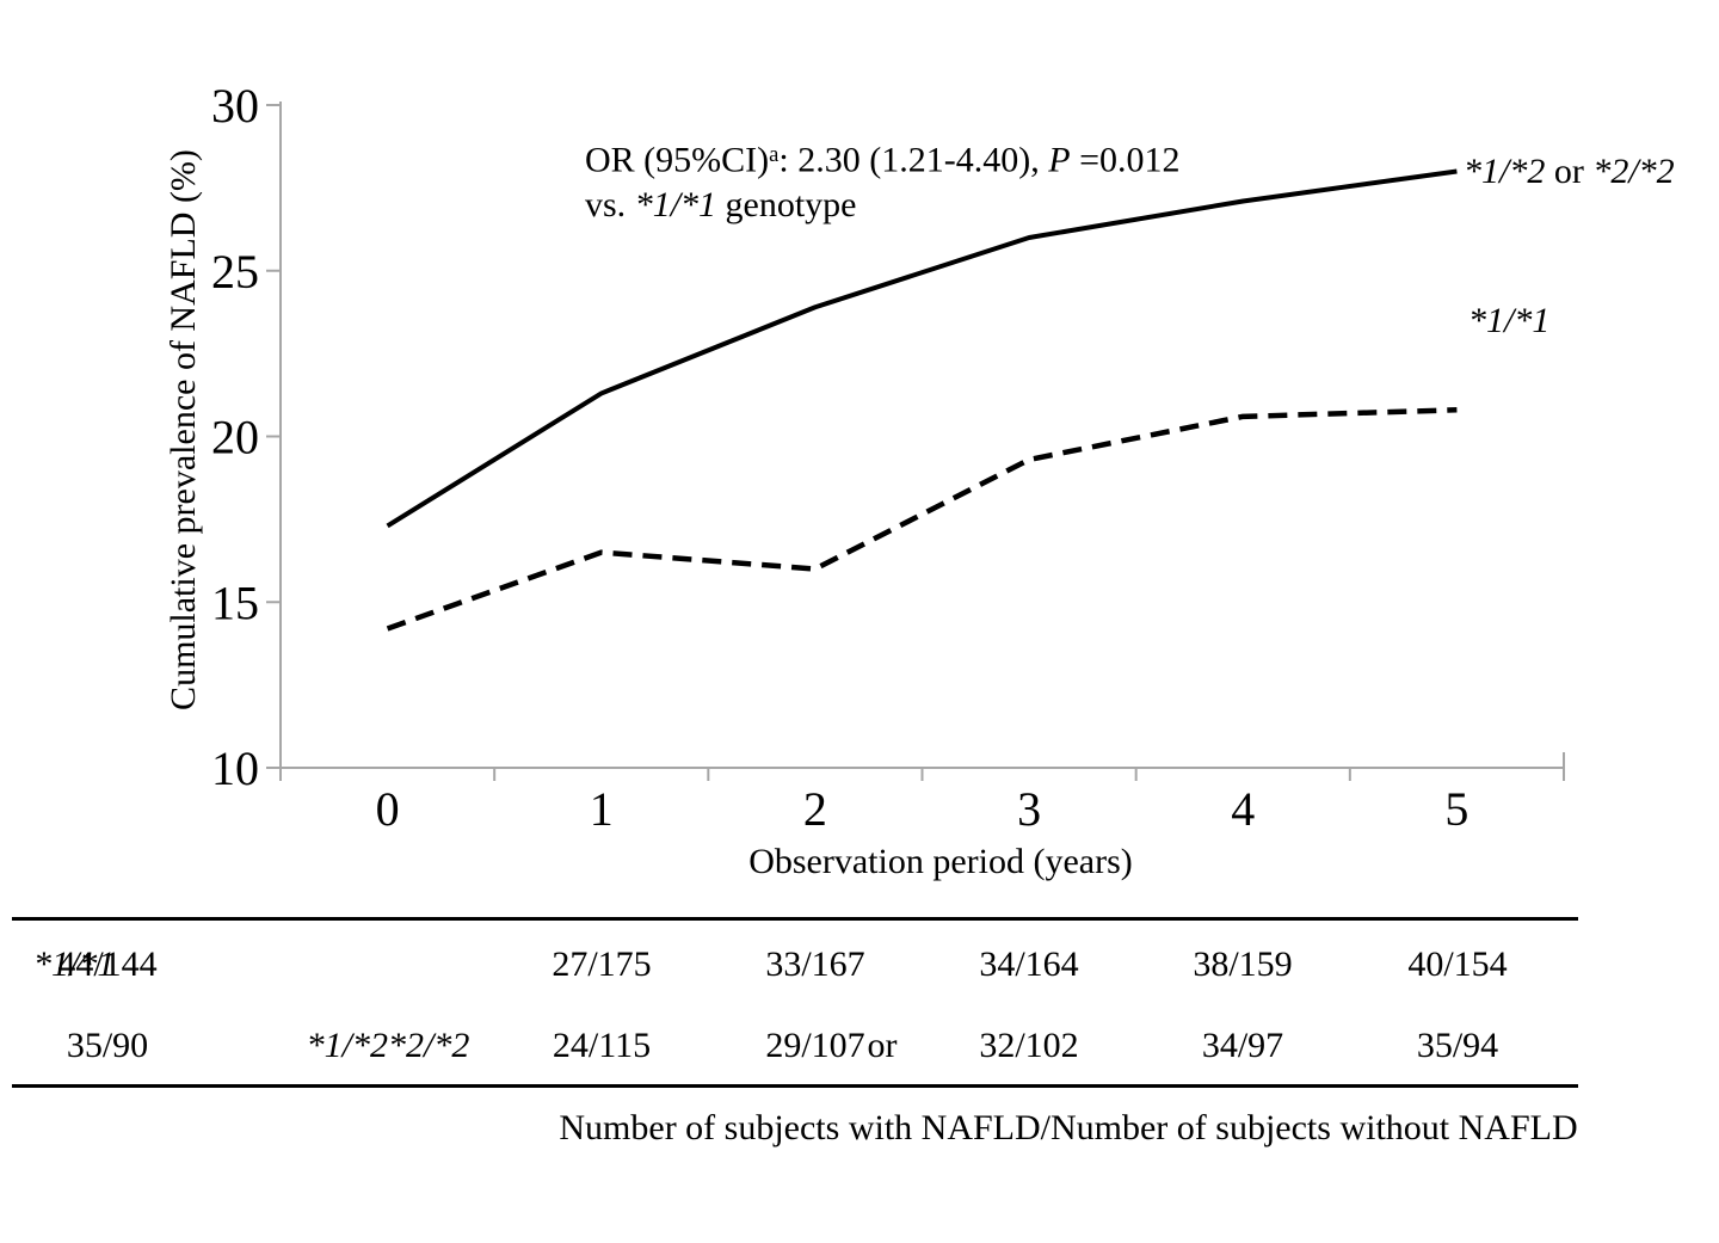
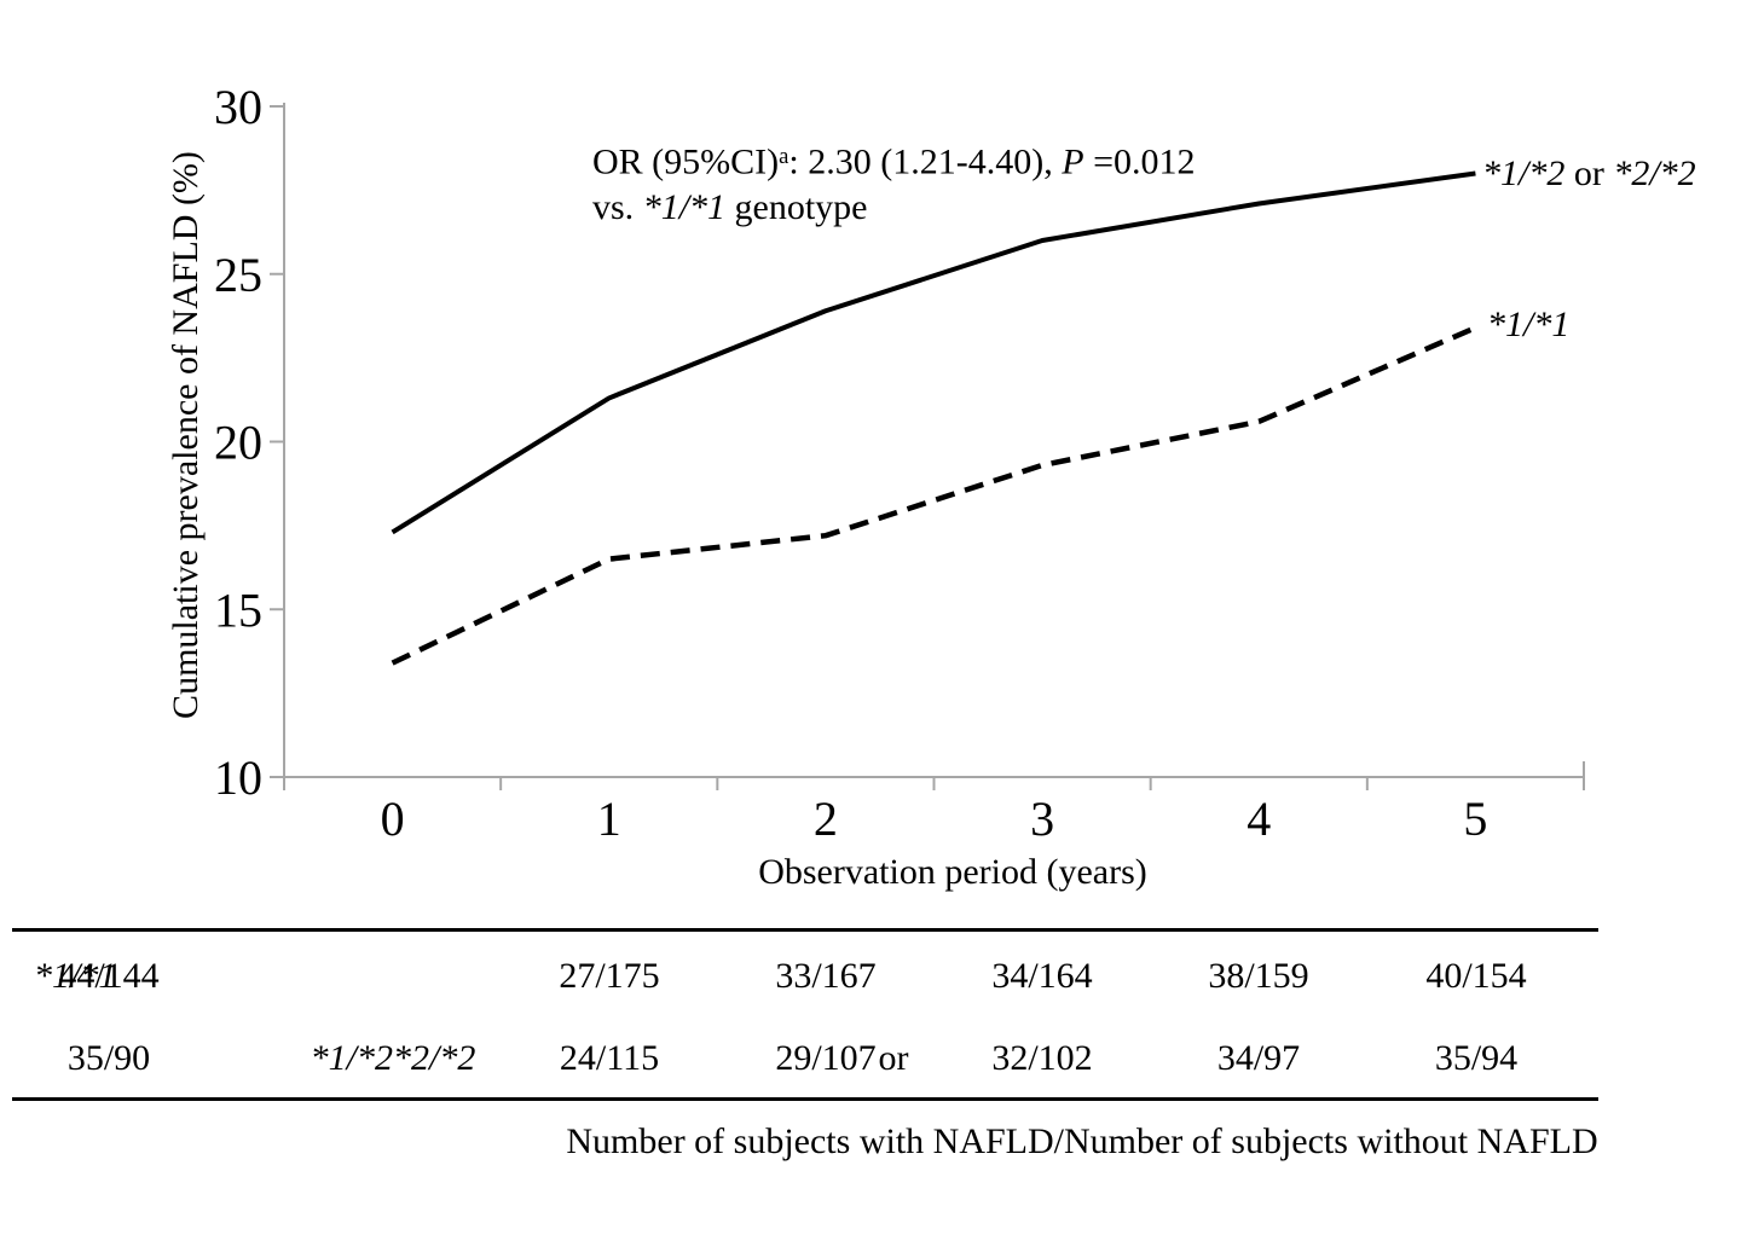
*1/*1/0: 14.2 -> 13.4
*1/*1/2: 16.0 -> 17.2
*1/*1/5: 20.8 -> 23.4
